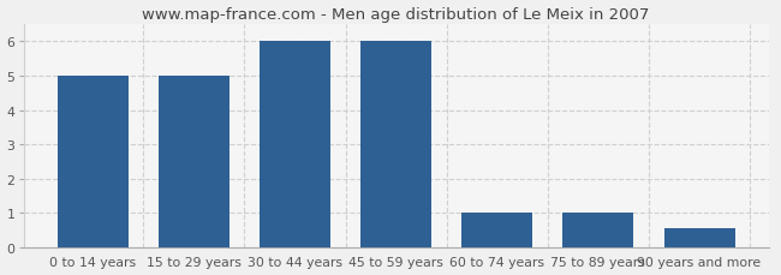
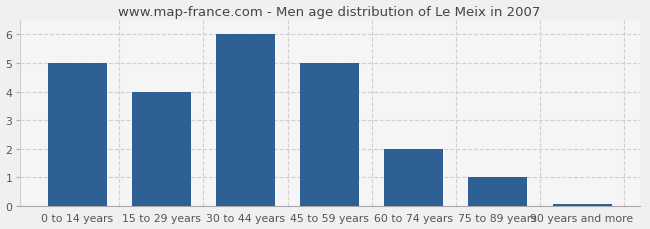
15 to 29 years: 5.00 -> 4.00
45 to 59 years: 6.00 -> 5.00
60 to 74 years: 1.00 -> 2.00
90 years and more: 0.55 -> 0.05
